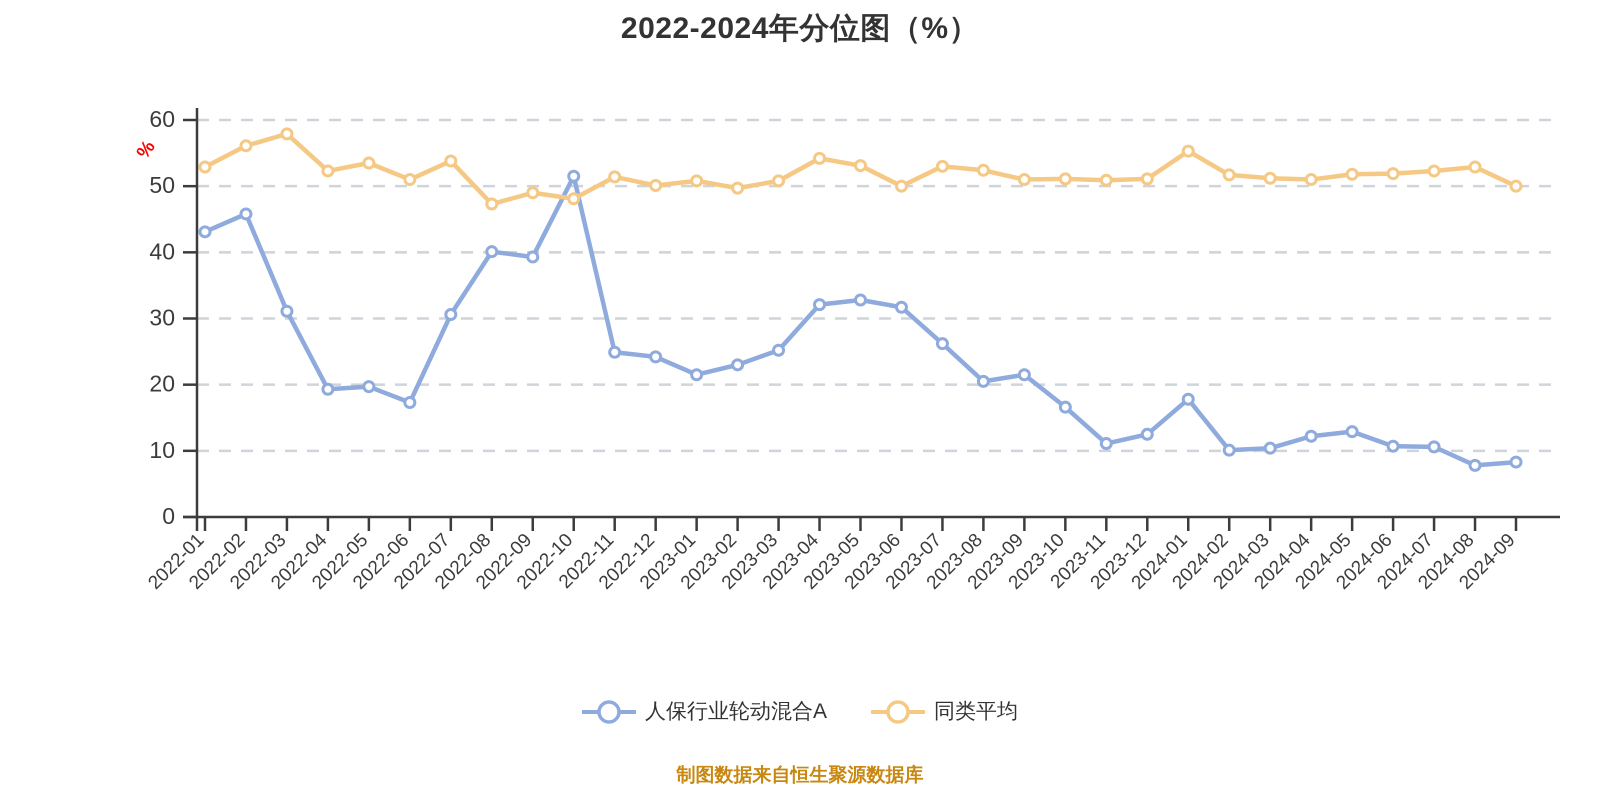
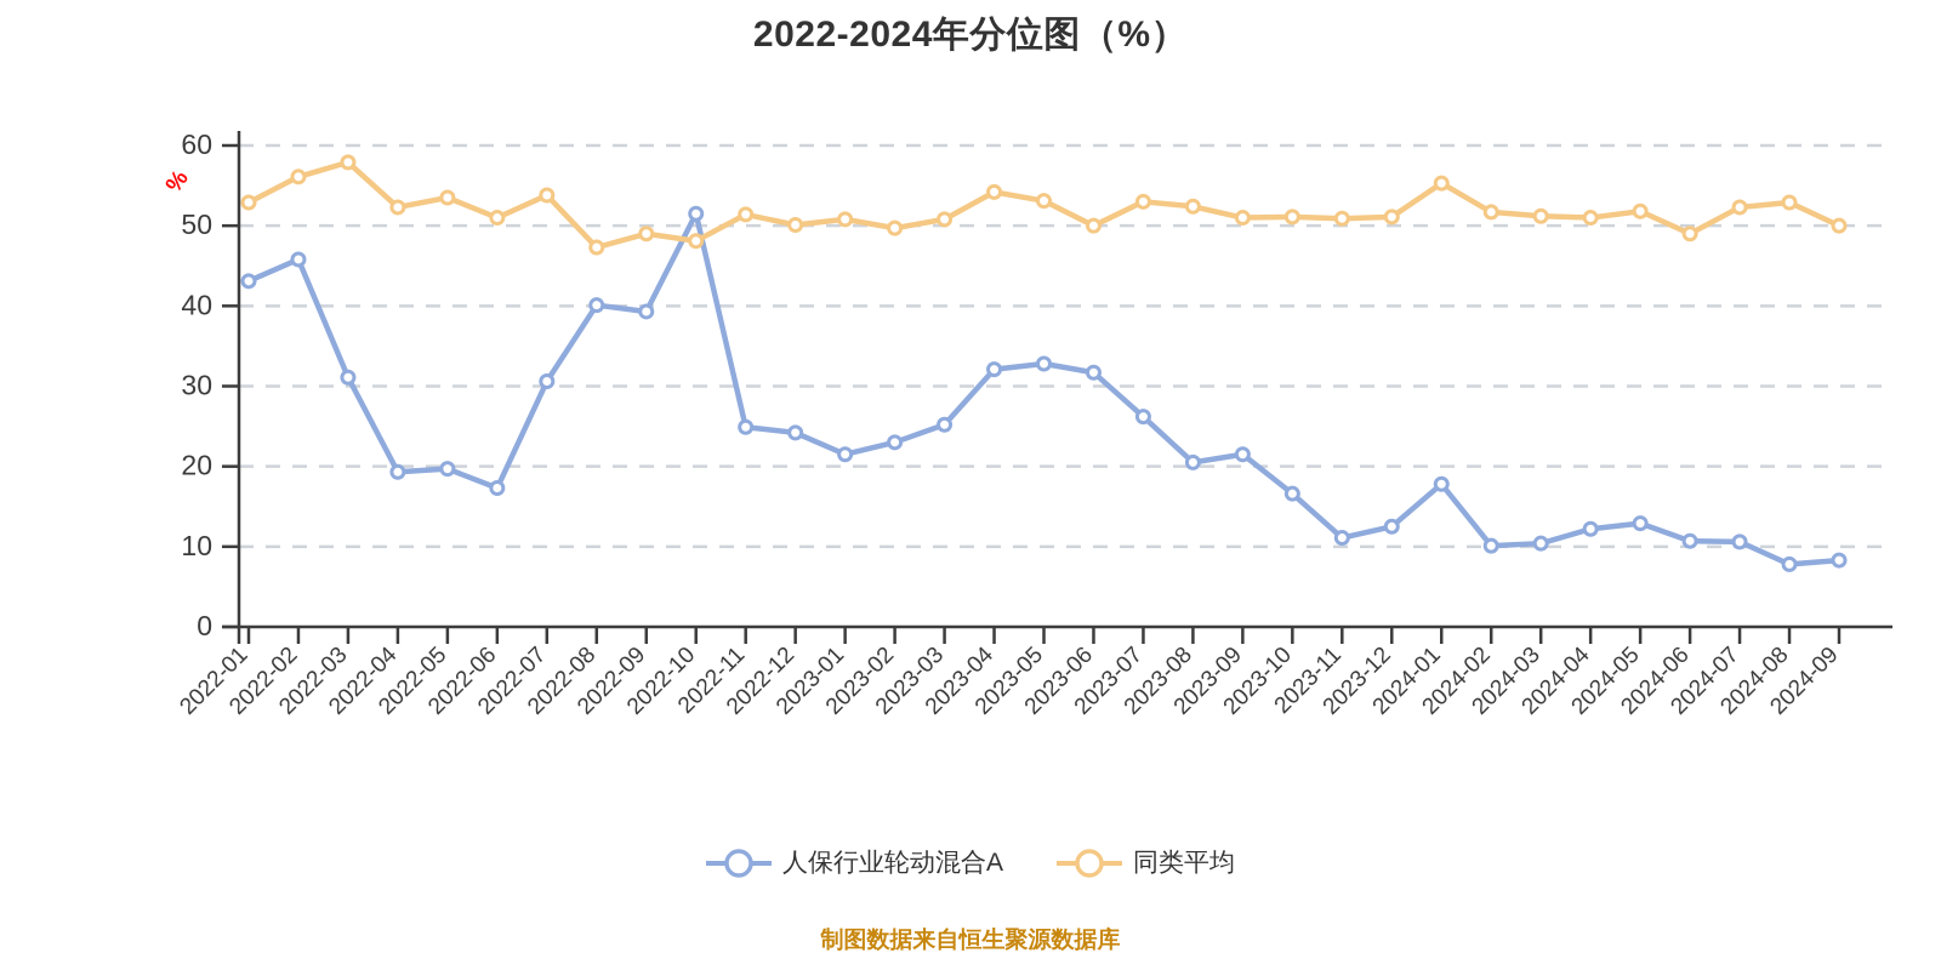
同类平均/2024-06: 52 -> 49
